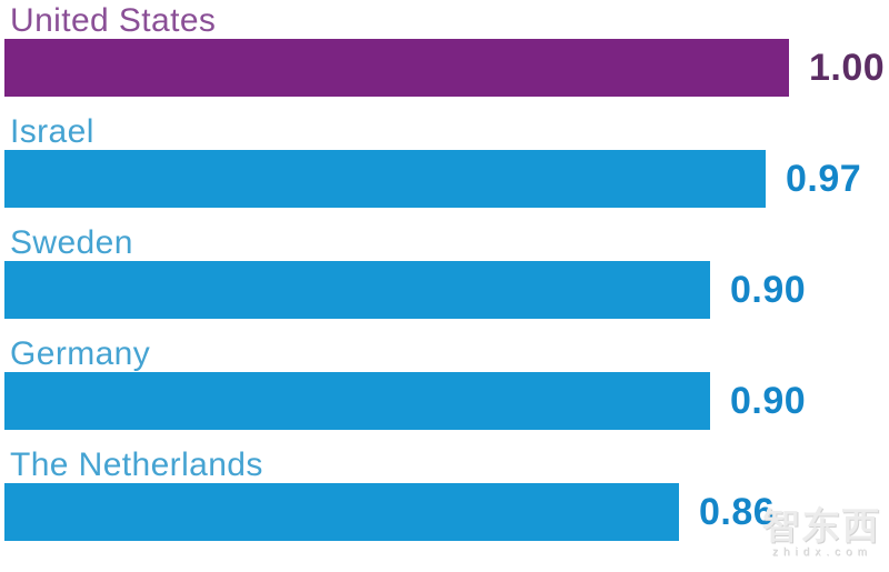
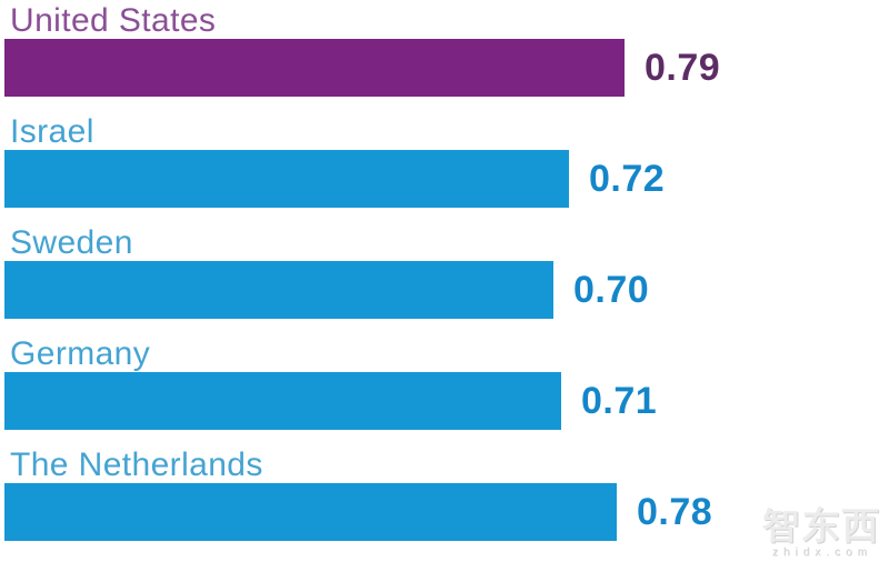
United States: 1.00 -> 0.79
Israel: 0.97 -> 0.72
Sweden: 0.90 -> 0.70
Germany: 0.90 -> 0.71
The Netherlands: 0.86 -> 0.78
